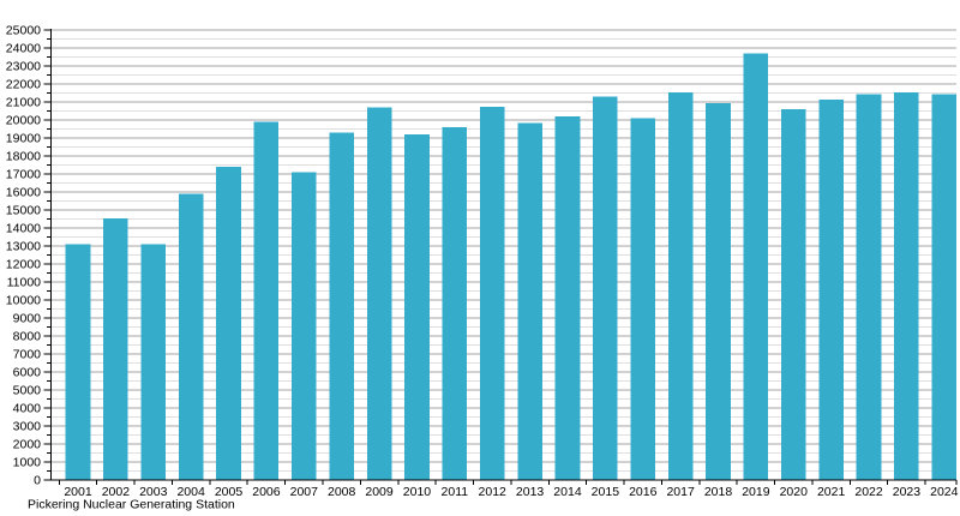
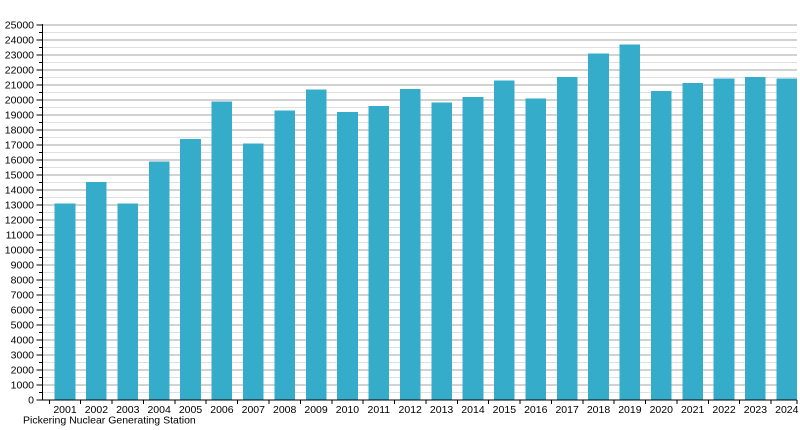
2018: 21000 -> 23100
